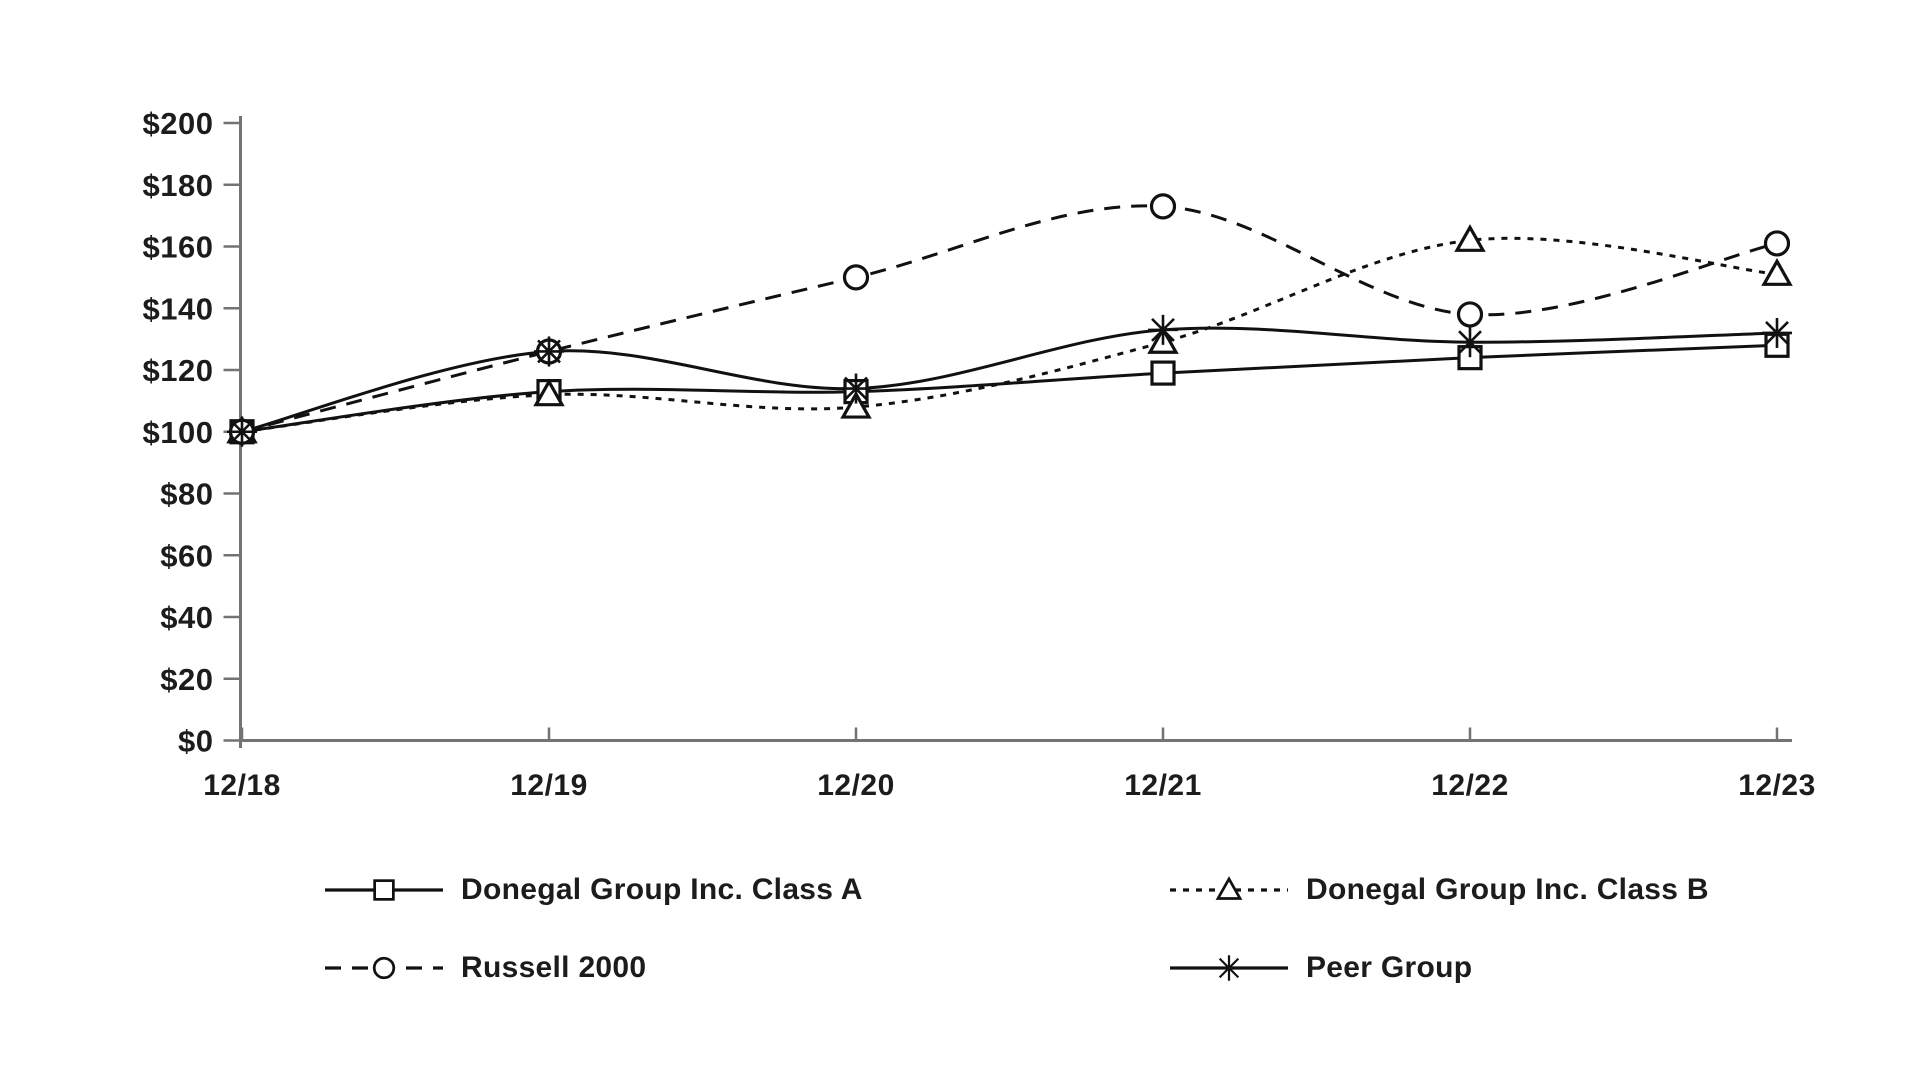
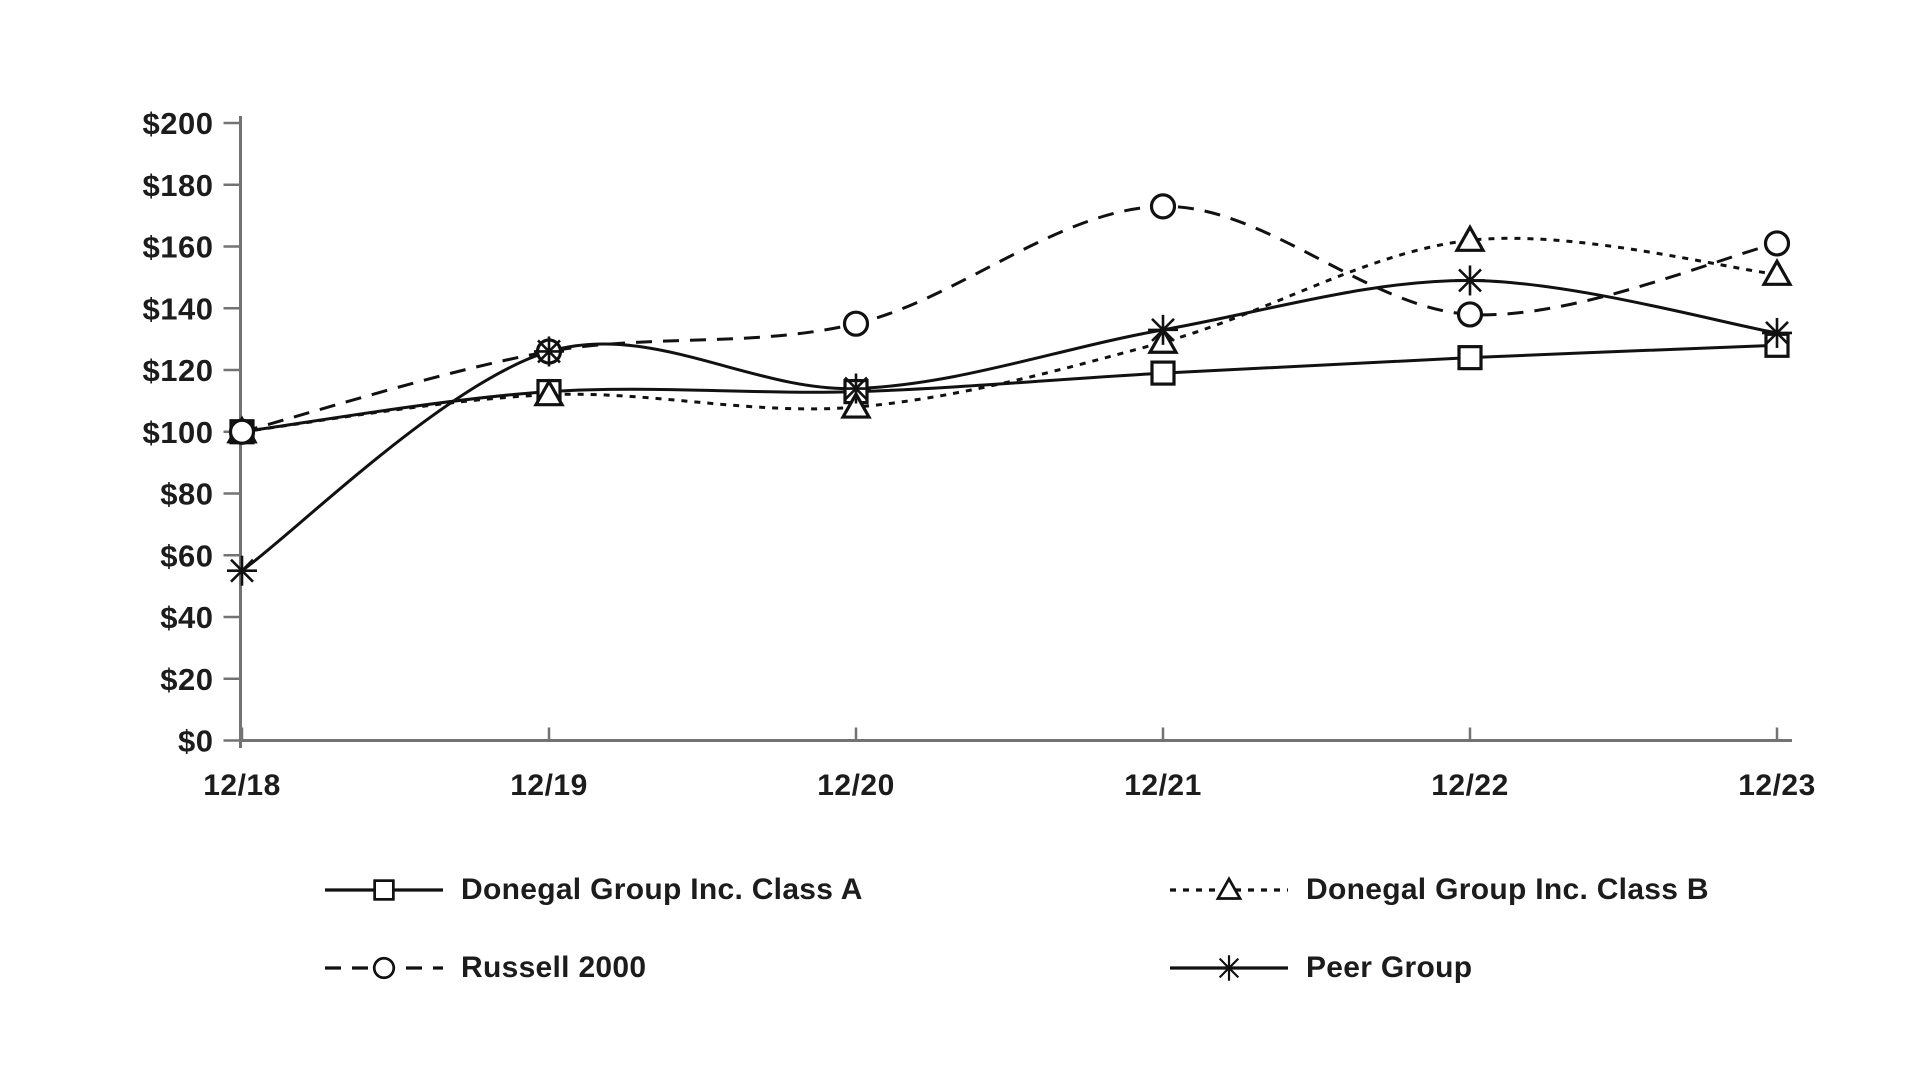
Peer Group/12/18: $100 -> $55
Russell 2000/12/20: $150 -> $135
Peer Group/12/22: $129 -> $149
